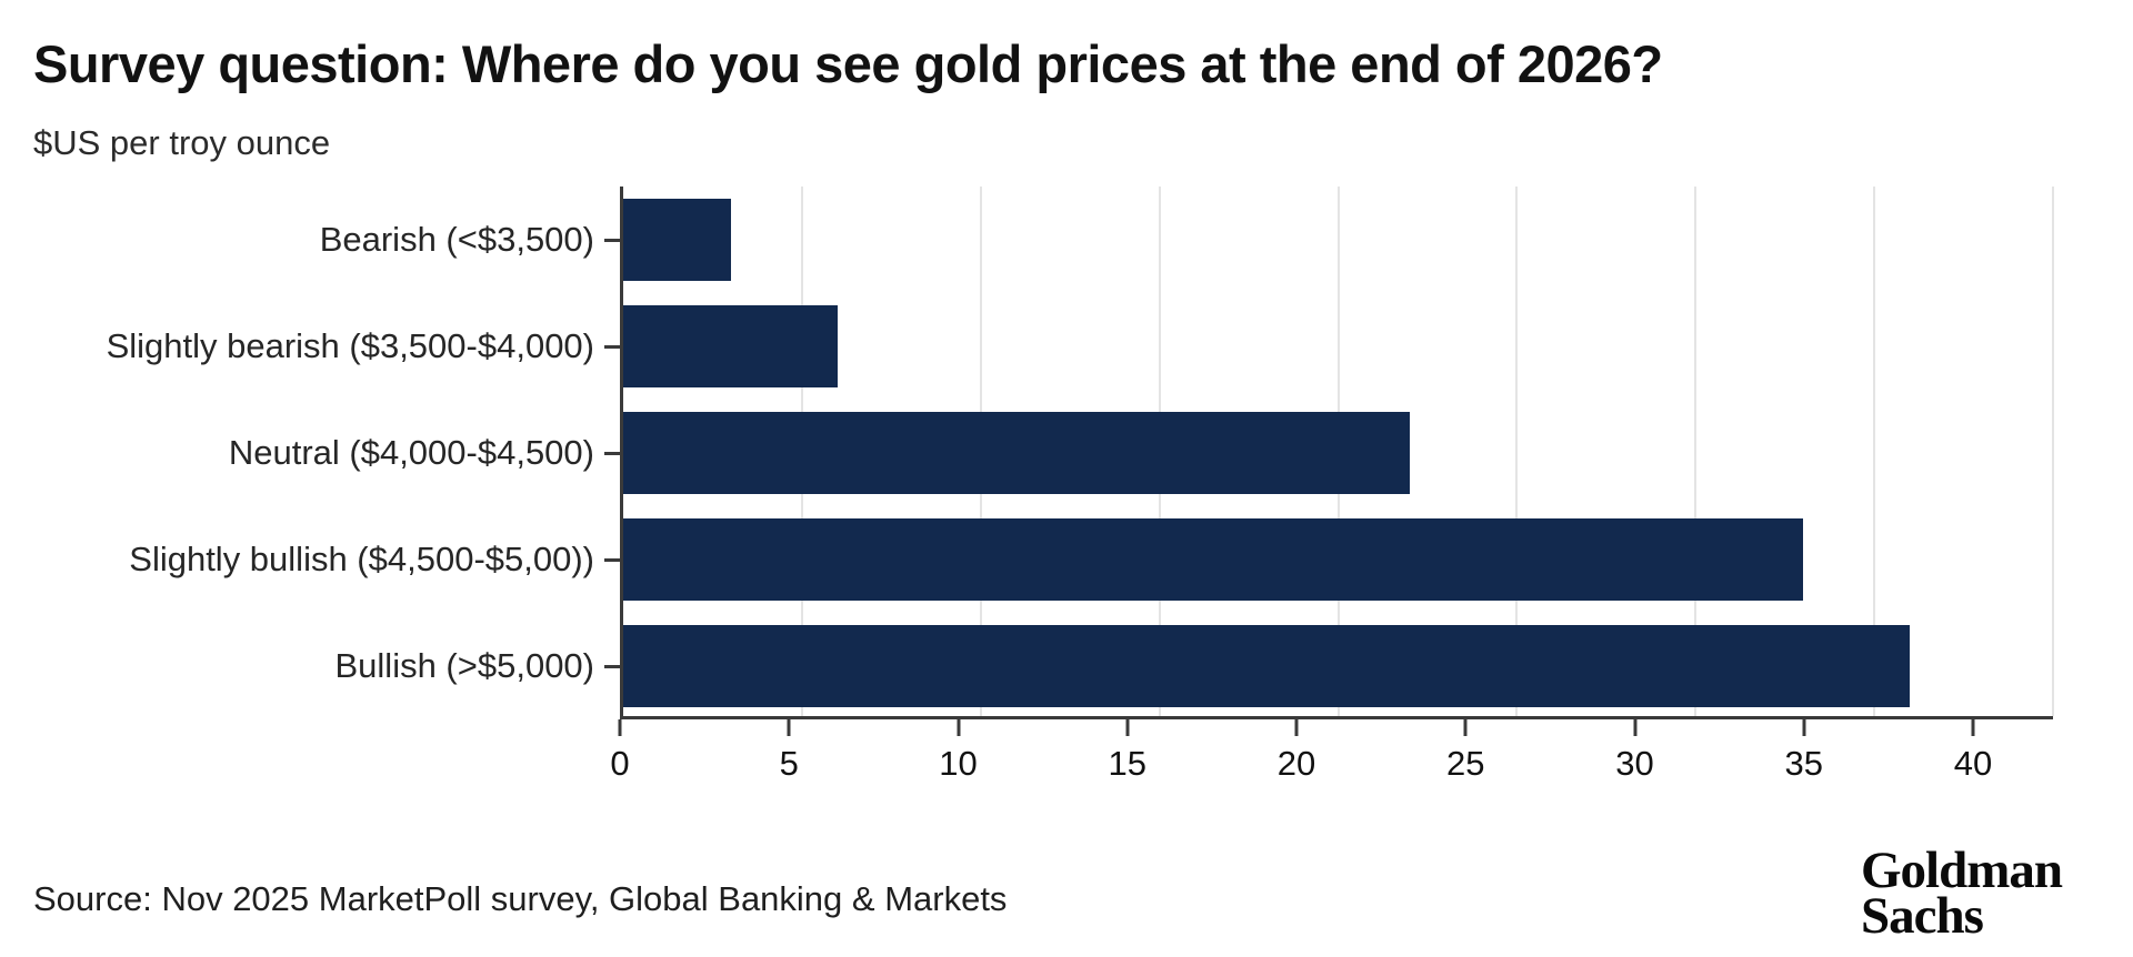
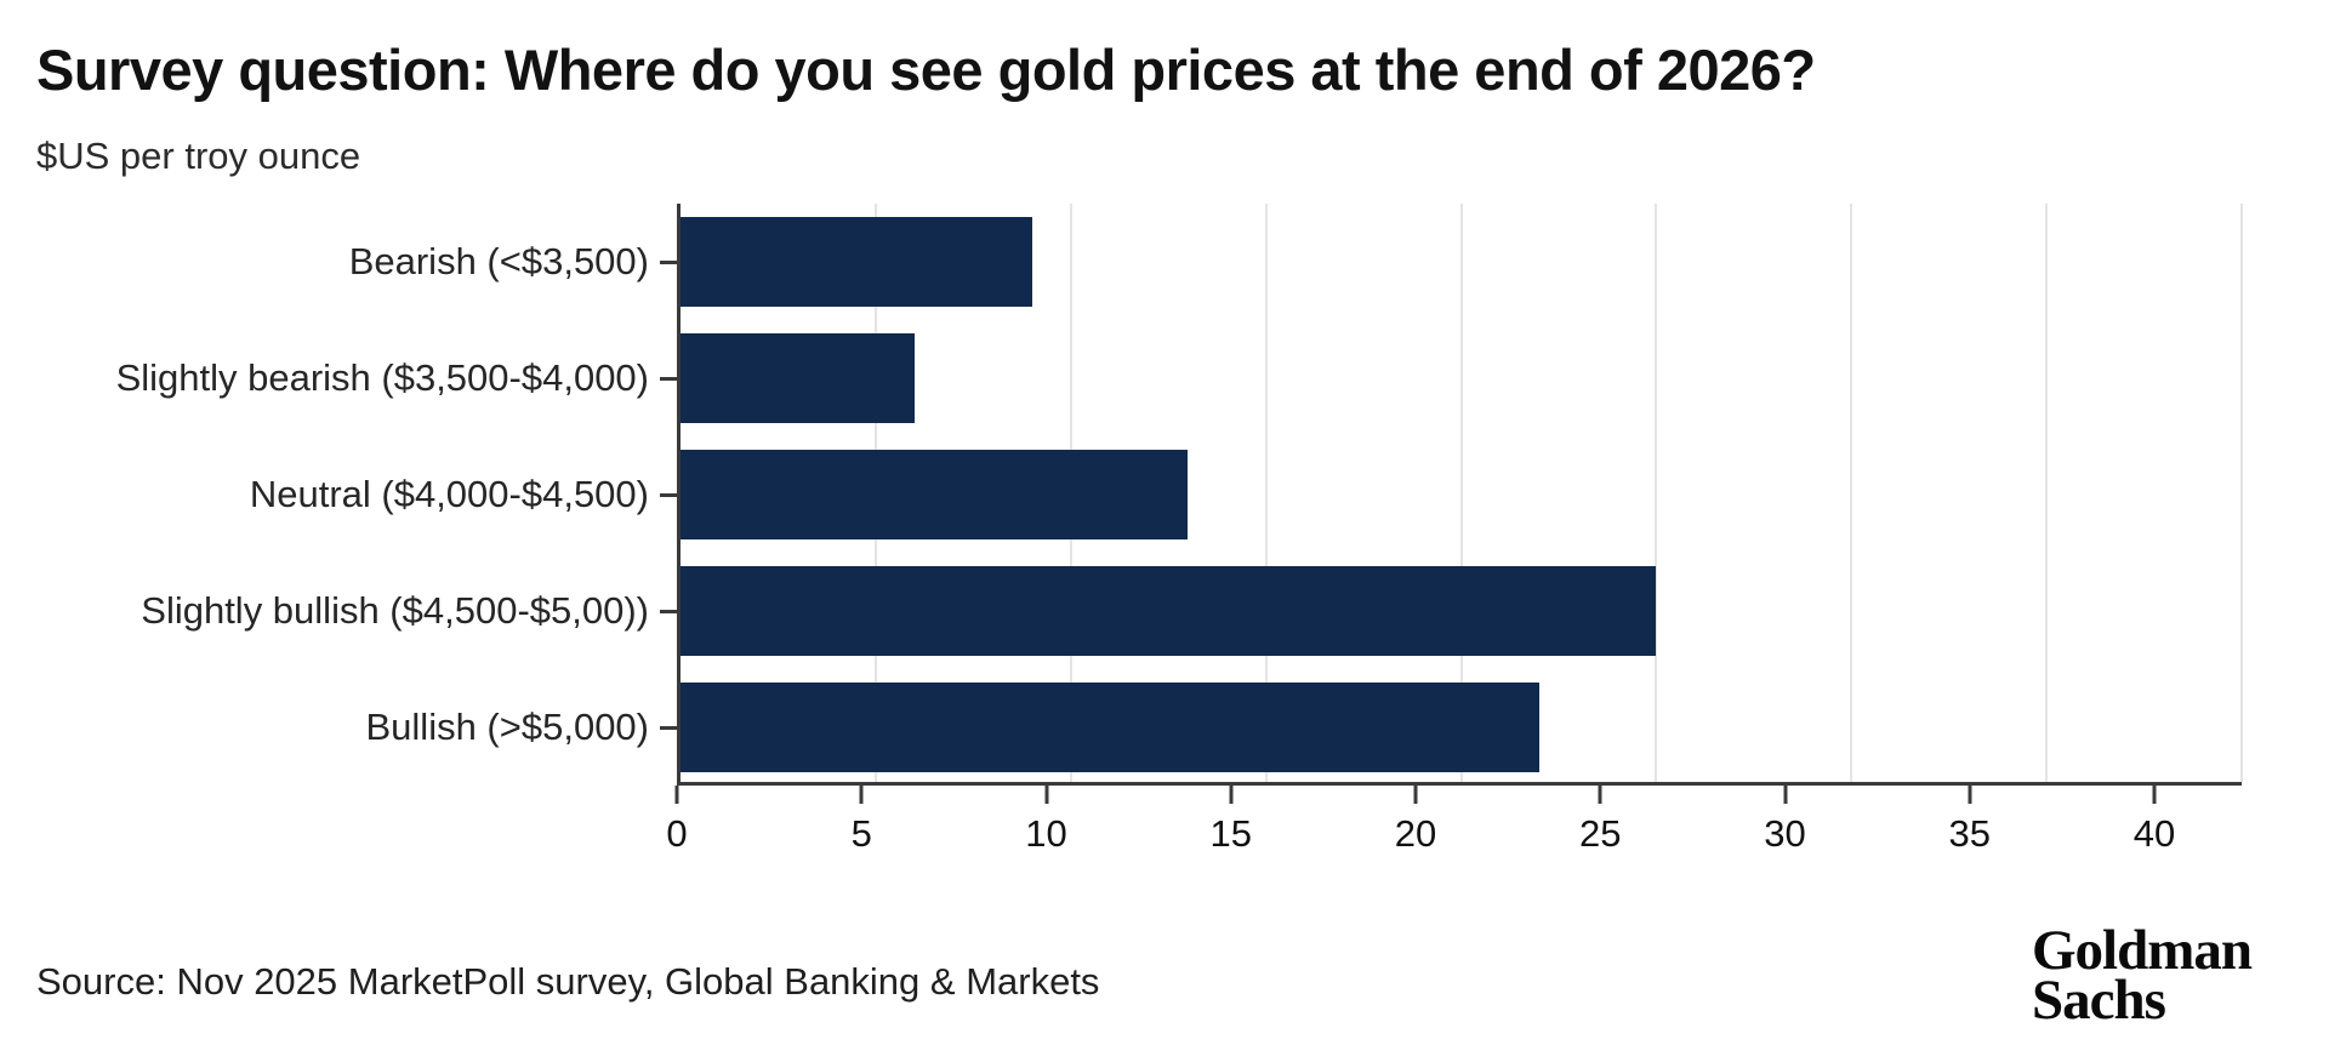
Bearish (<$3,500): 3 -> 9
Neutral ($4,000-$4,500): 22 -> 13
Slightly bullish ($4,500-$5,00)): 33 -> 25
Bullish (>$5,000): 36 -> 22
